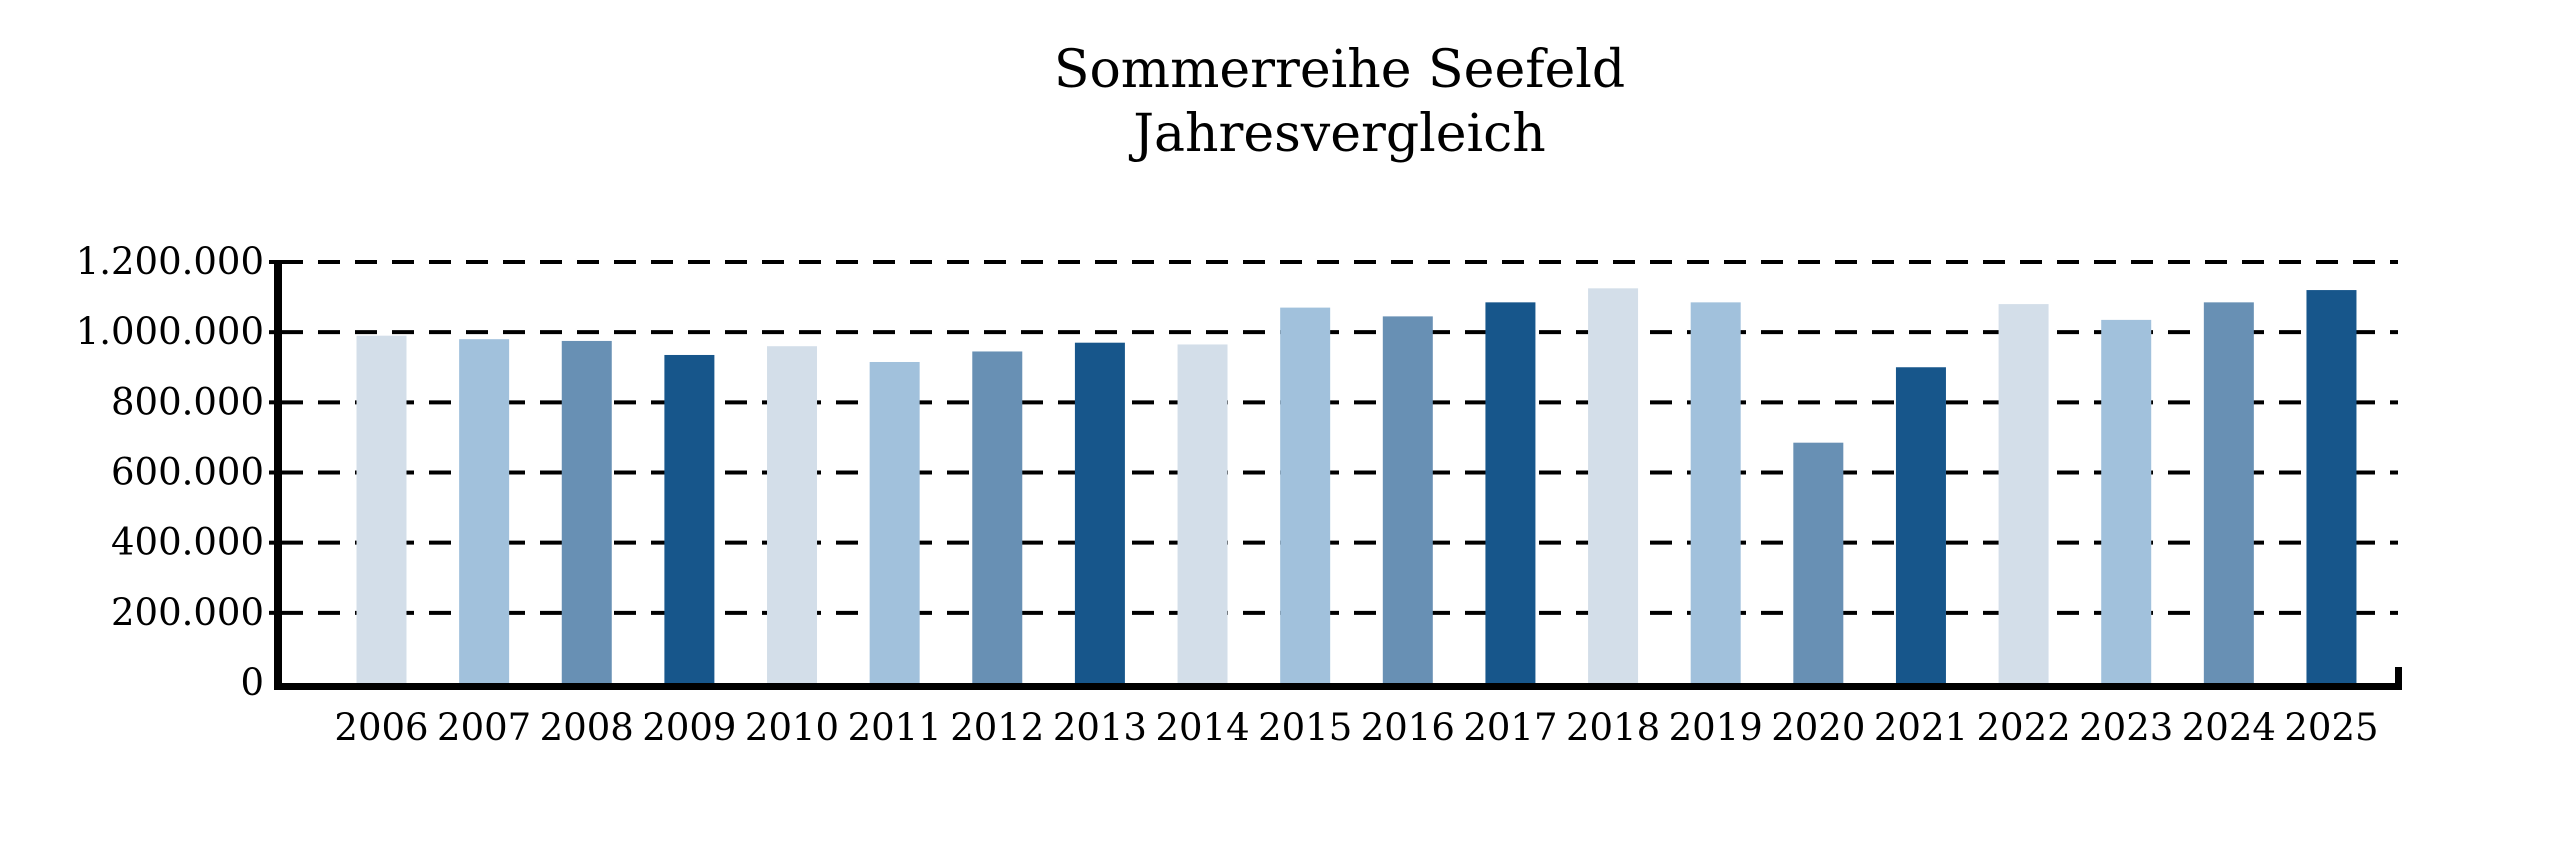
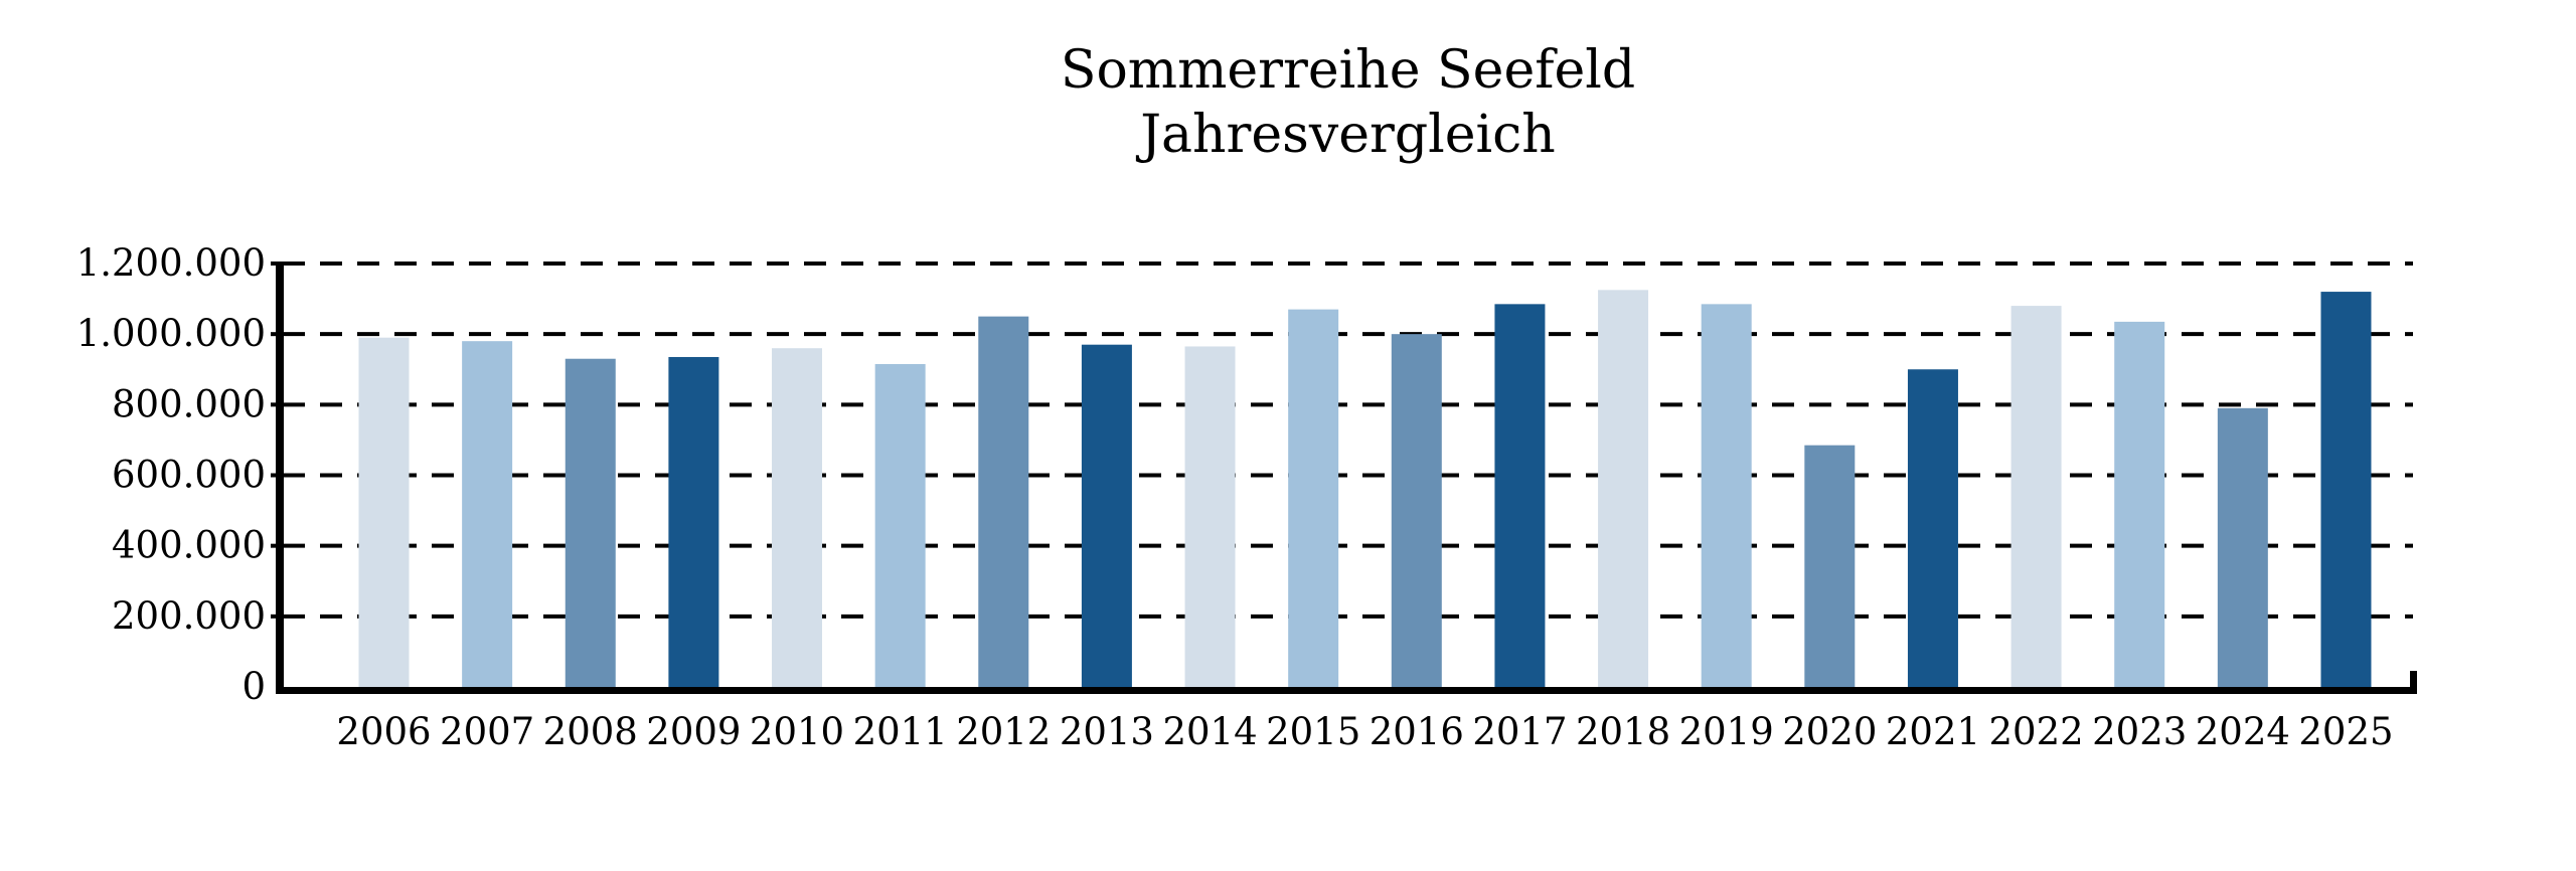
2008: 980000 -> 930000
2012: 940000 -> 1050000
2016: 1040000 -> 1000000
2024: 1080000 -> 790000
